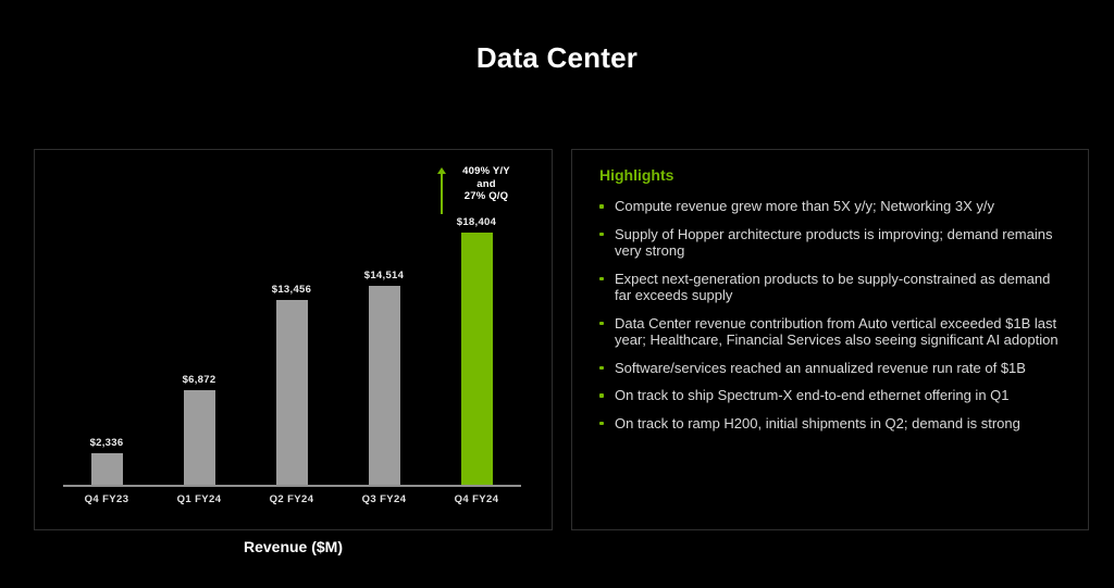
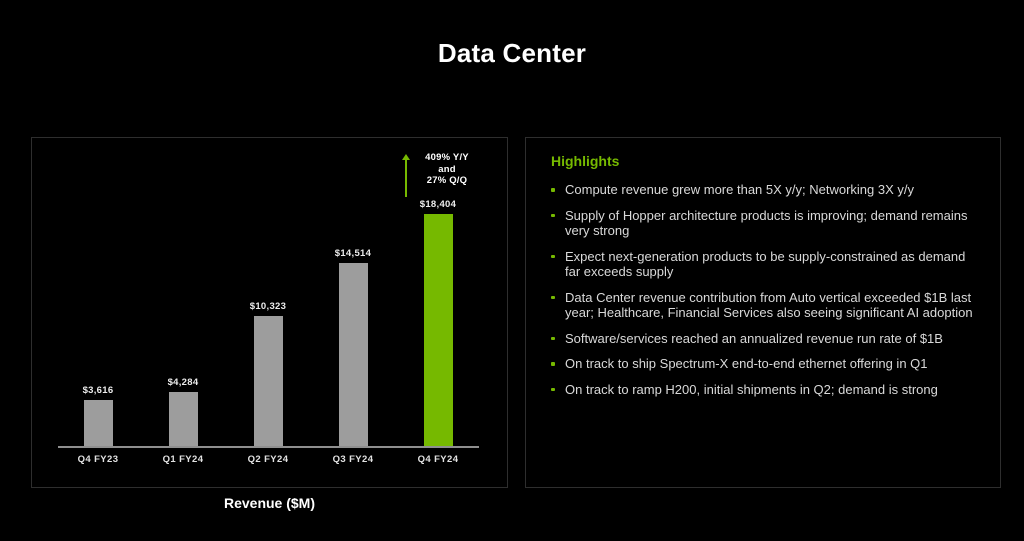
Q4 FY23: $2,336 -> $3,616
Q1 FY24: $6,872 -> $4,284
Q2 FY24: $13,456 -> $10,323
